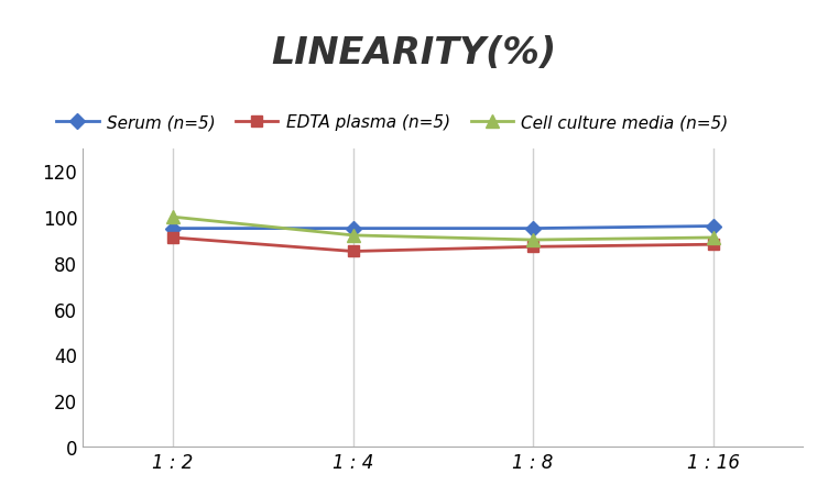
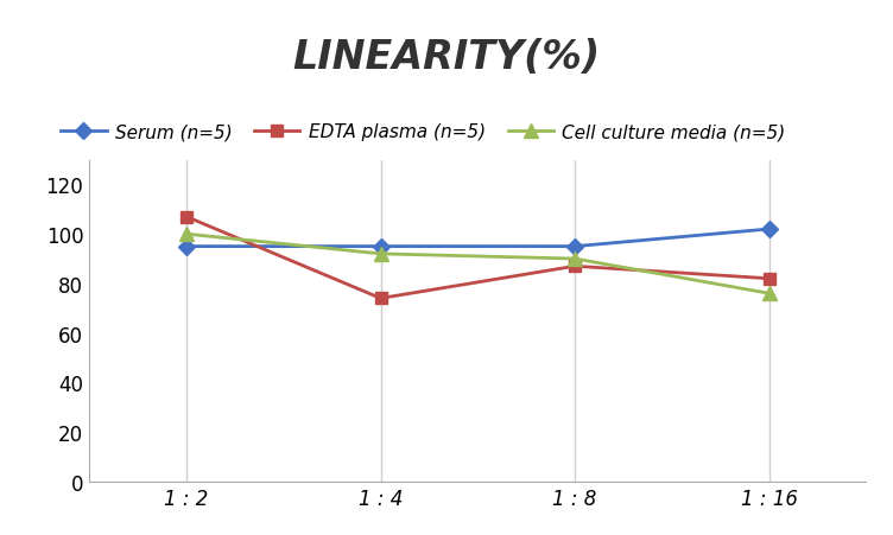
EDTA plasma (n=5)/1 : 2: 91 -> 107
EDTA plasma (n=5)/1 : 4: 85 -> 74
Serum (n=5)/1 : 16: 96 -> 102
EDTA plasma (n=5)/1 : 16: 88 -> 82
Cell culture media (n=5)/1 : 16: 91 -> 76
